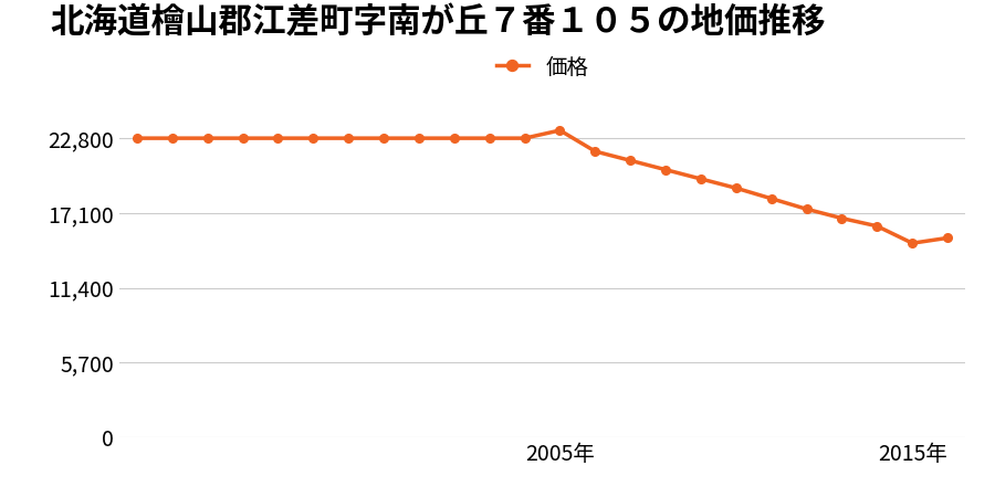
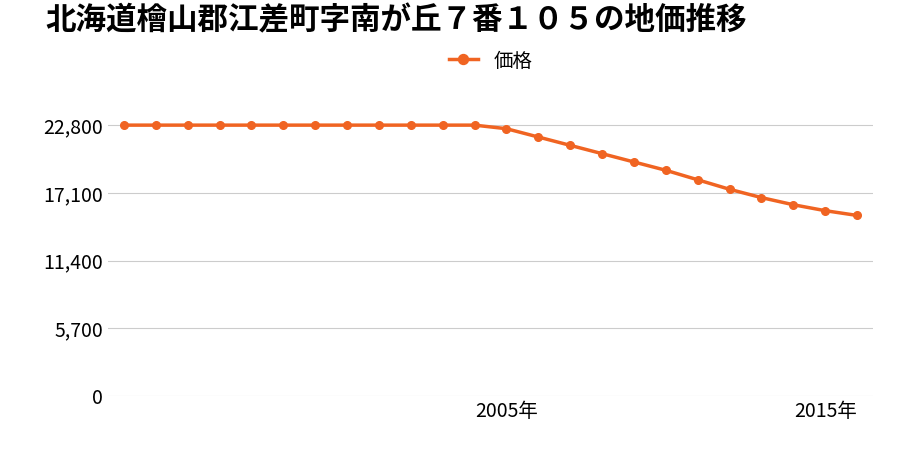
2005年: 23,400 -> 22,500
2015年: 14,800 -> 15,600
